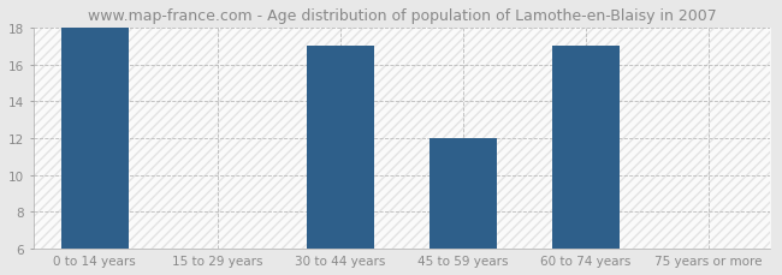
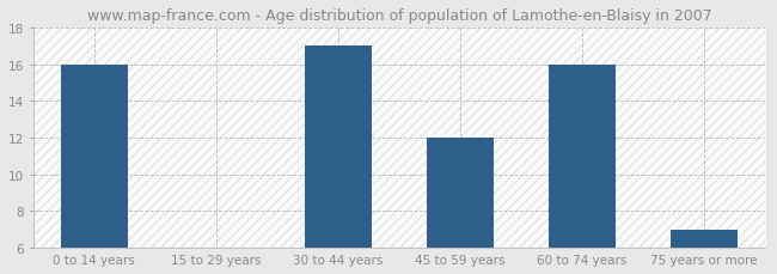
0 to 14 years: 18 -> 16
60 to 74 years: 17 -> 16
75 years or more: 6 -> 7
